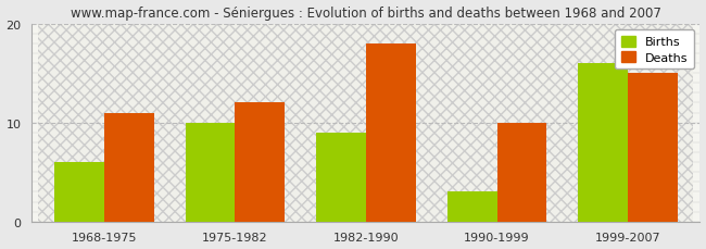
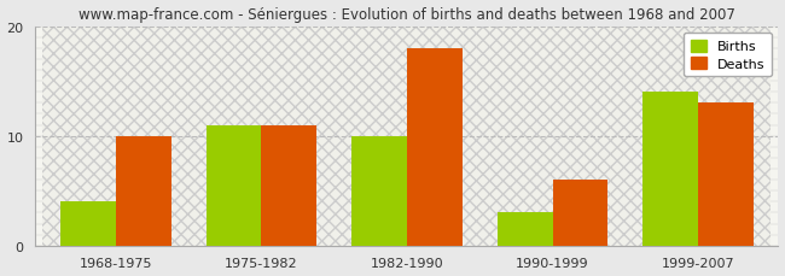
Births/1968-1975: 6 -> 4
Deaths/1968-1975: 11 -> 10
Births/1975-1982: 10 -> 11
Deaths/1975-1982: 12 -> 11
Births/1982-1990: 9 -> 10
Deaths/1990-1999: 10 -> 6
Births/1999-2007: 16 -> 14
Deaths/1999-2007: 15 -> 13
